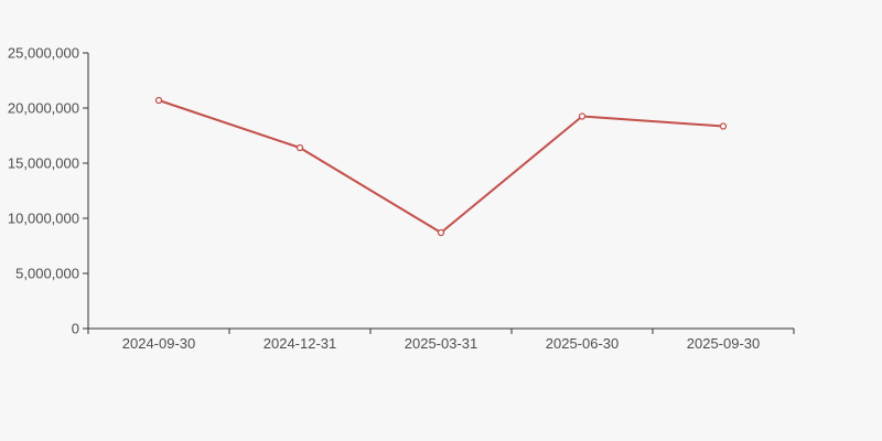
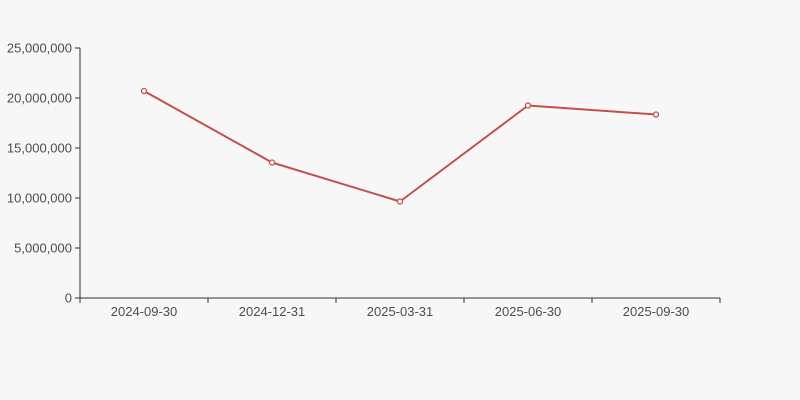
2024-12-31: 16400000 -> 13600000
2025-03-31: 8700000 -> 9600000
